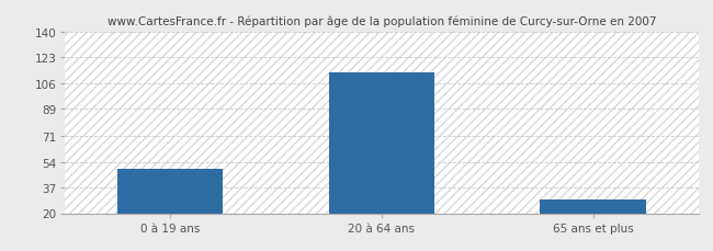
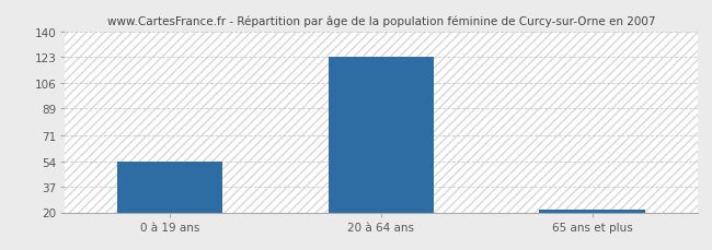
0 à 19 ans: 49 -> 54
20 à 64 ans: 113 -> 123
65 ans et plus: 29 -> 22
